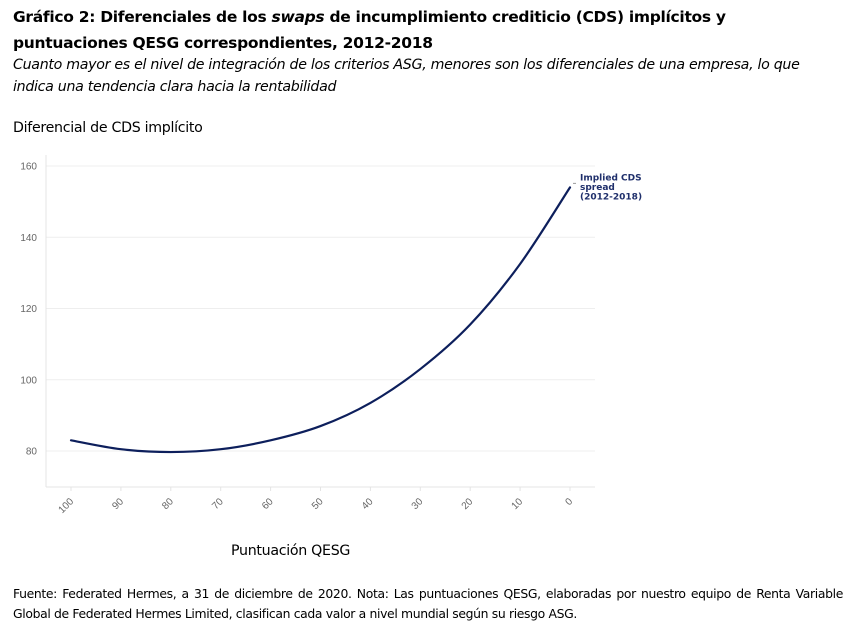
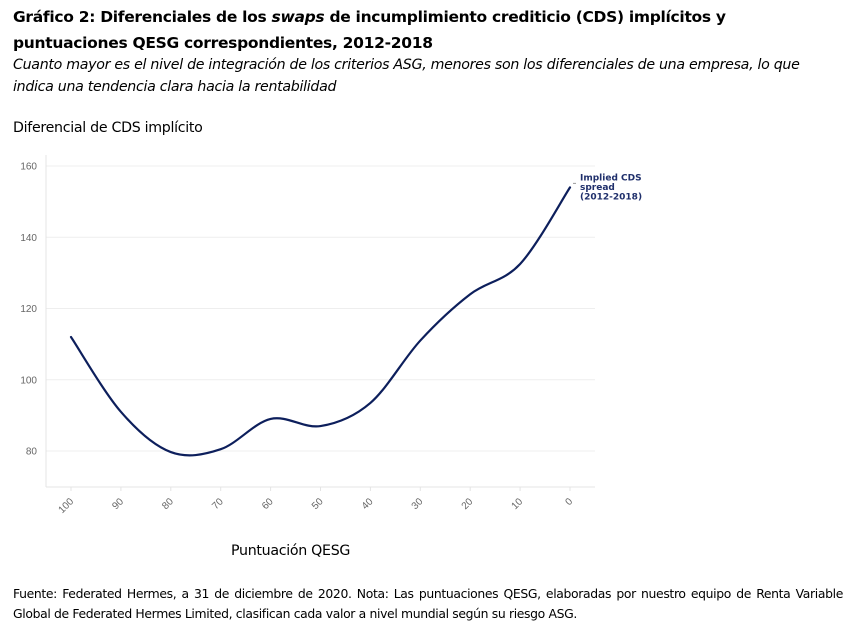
100: 83 -> 112
90: 80 -> 91
60: 83 -> 89
30: 103 -> 111
20: 116 -> 124
